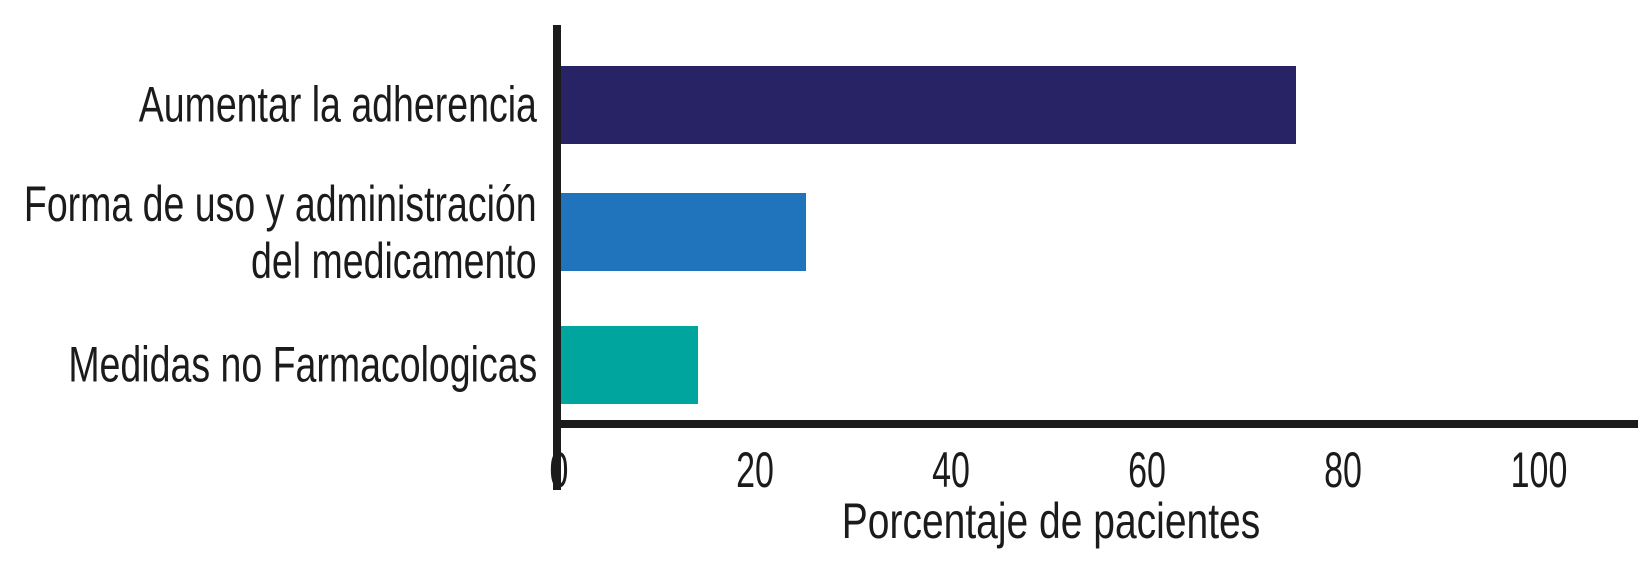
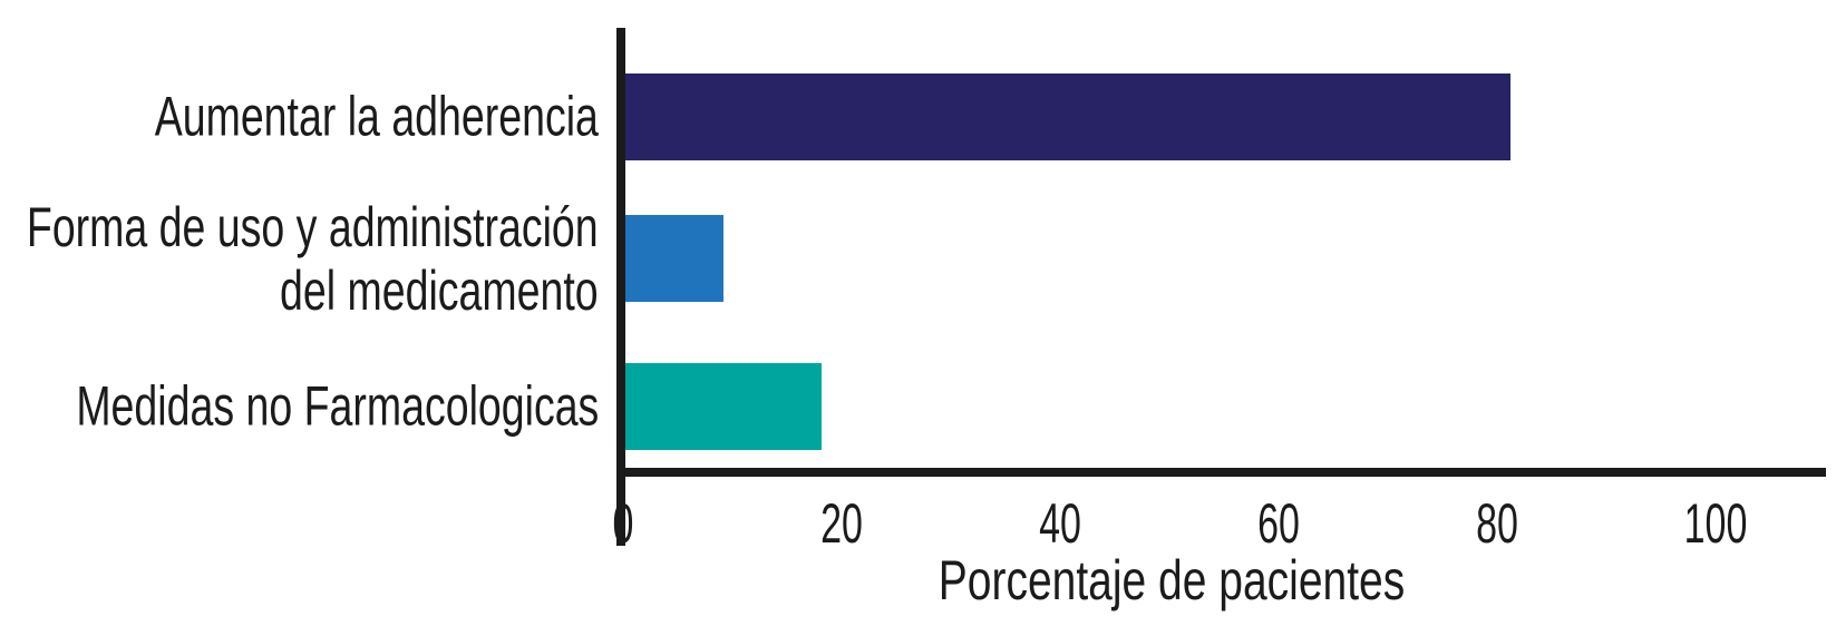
Aumentar la adherencia: 75 -> 81
Forma de uso y administración del medicamento: 25 -> 9
Medidas no Farmacologicas: 14 -> 18
